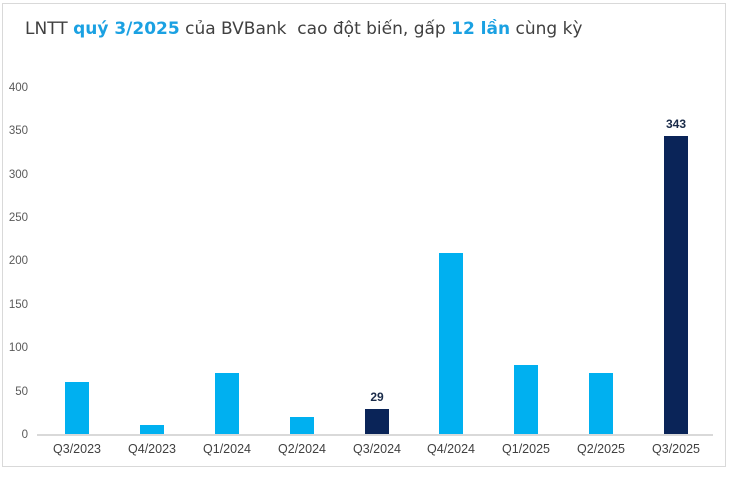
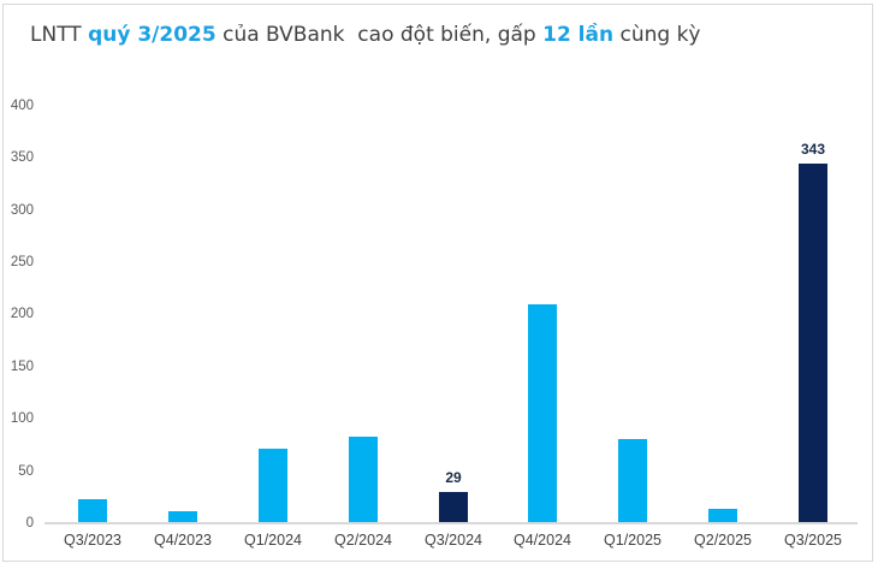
Q3/2023: 60 -> 20
Q2/2024: 20 -> 80
Q2/2025: 70 -> 10
